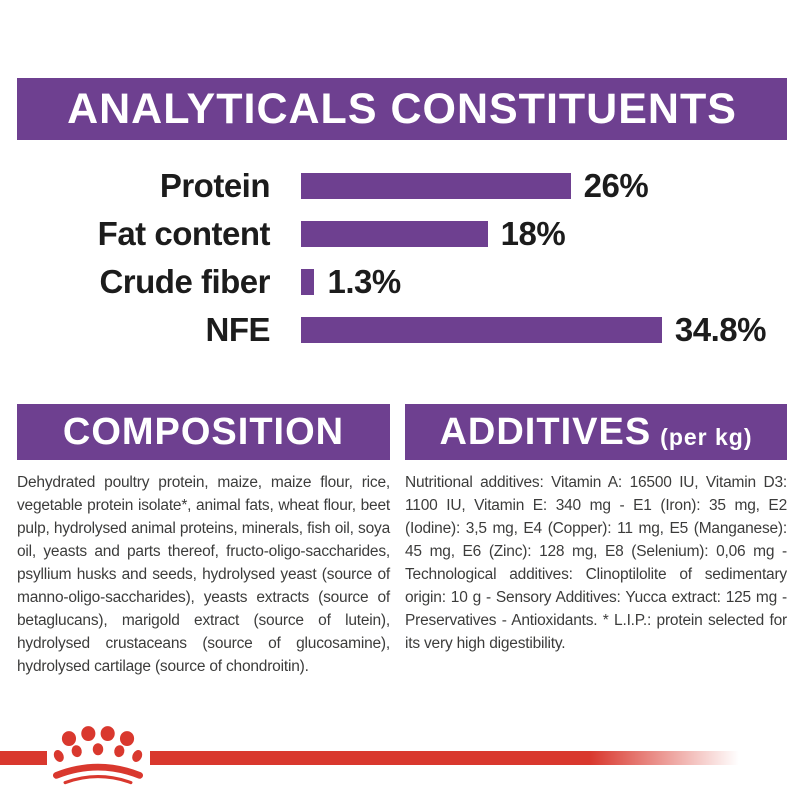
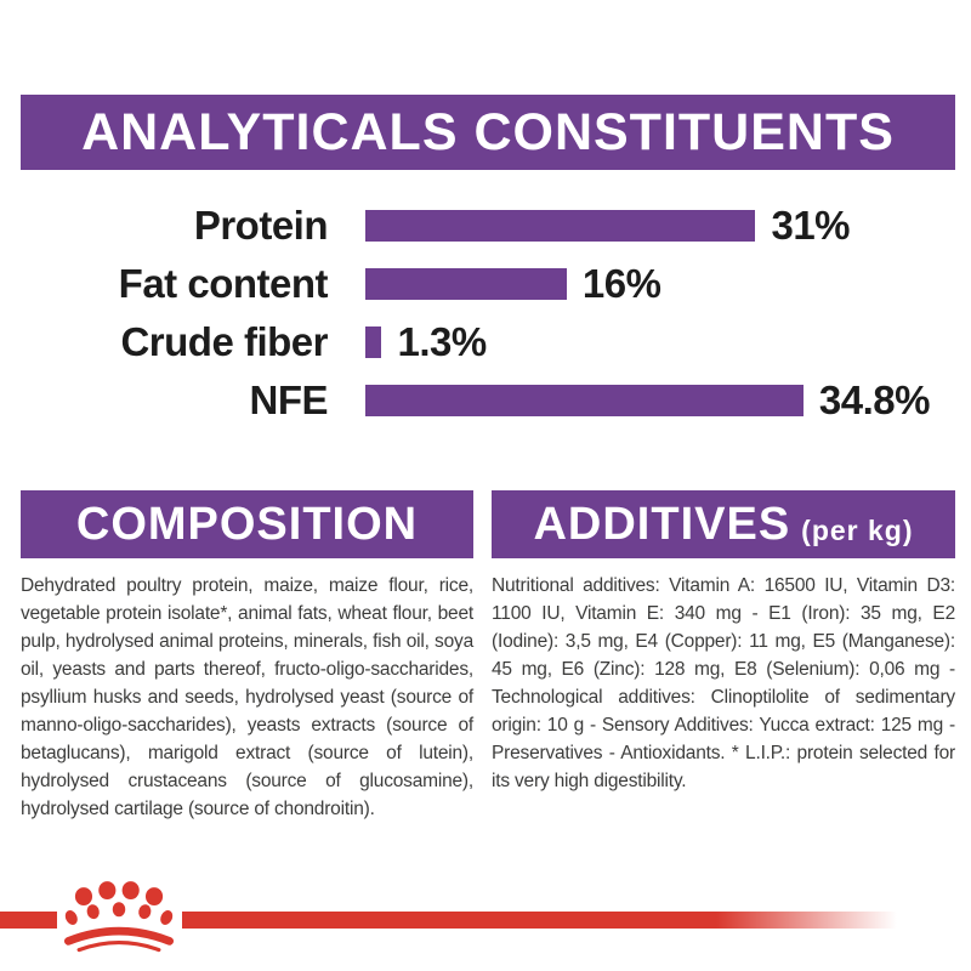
Protein: 26% -> 31%
Fat content: 18% -> 16%
